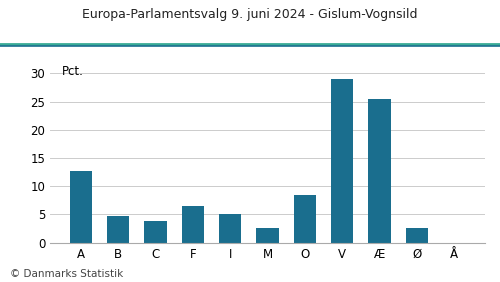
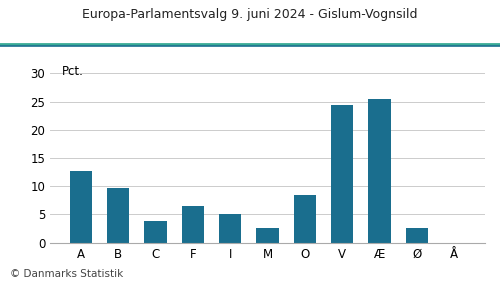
B: 4.7 -> 9.6
V: 29.0 -> 24.4
